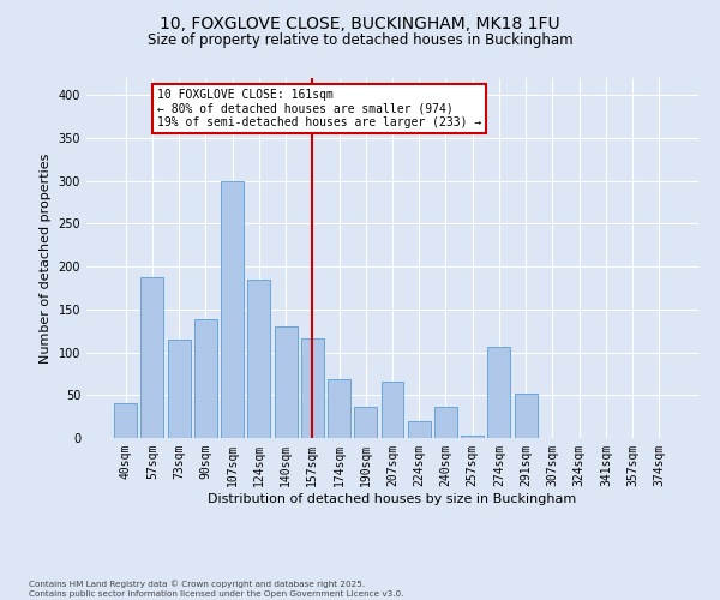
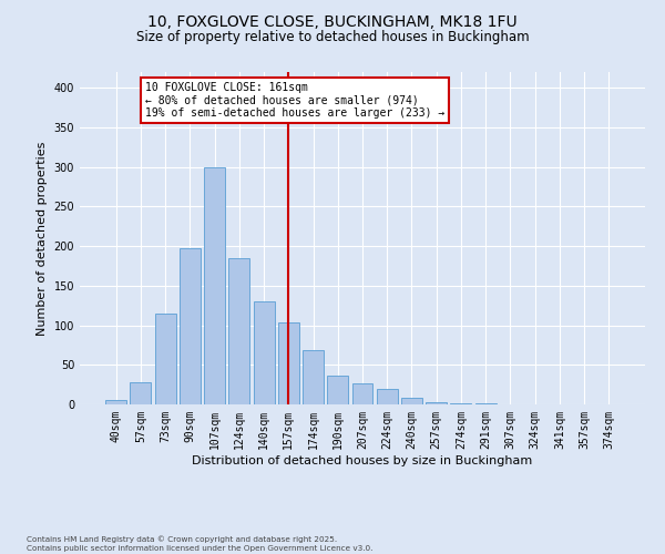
40sqm: 40 -> 5
57sqm: 188 -> 28
90sqm: 138 -> 197
157sqm: 116 -> 103
207sqm: 66 -> 26
240sqm: 36 -> 9
274sqm: 106 -> 2
291sqm: 52 -> 1
